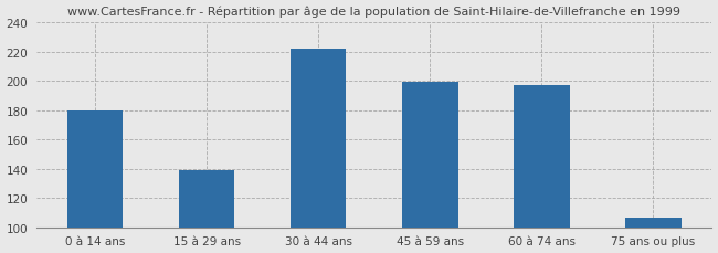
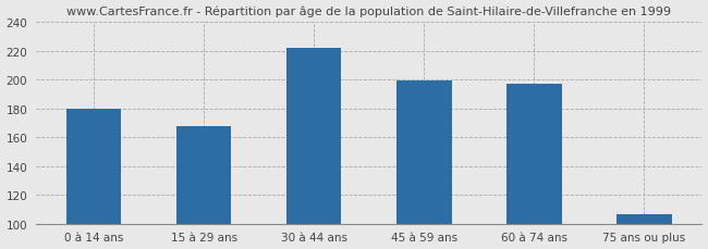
15 à 29 ans: 139 -> 168
